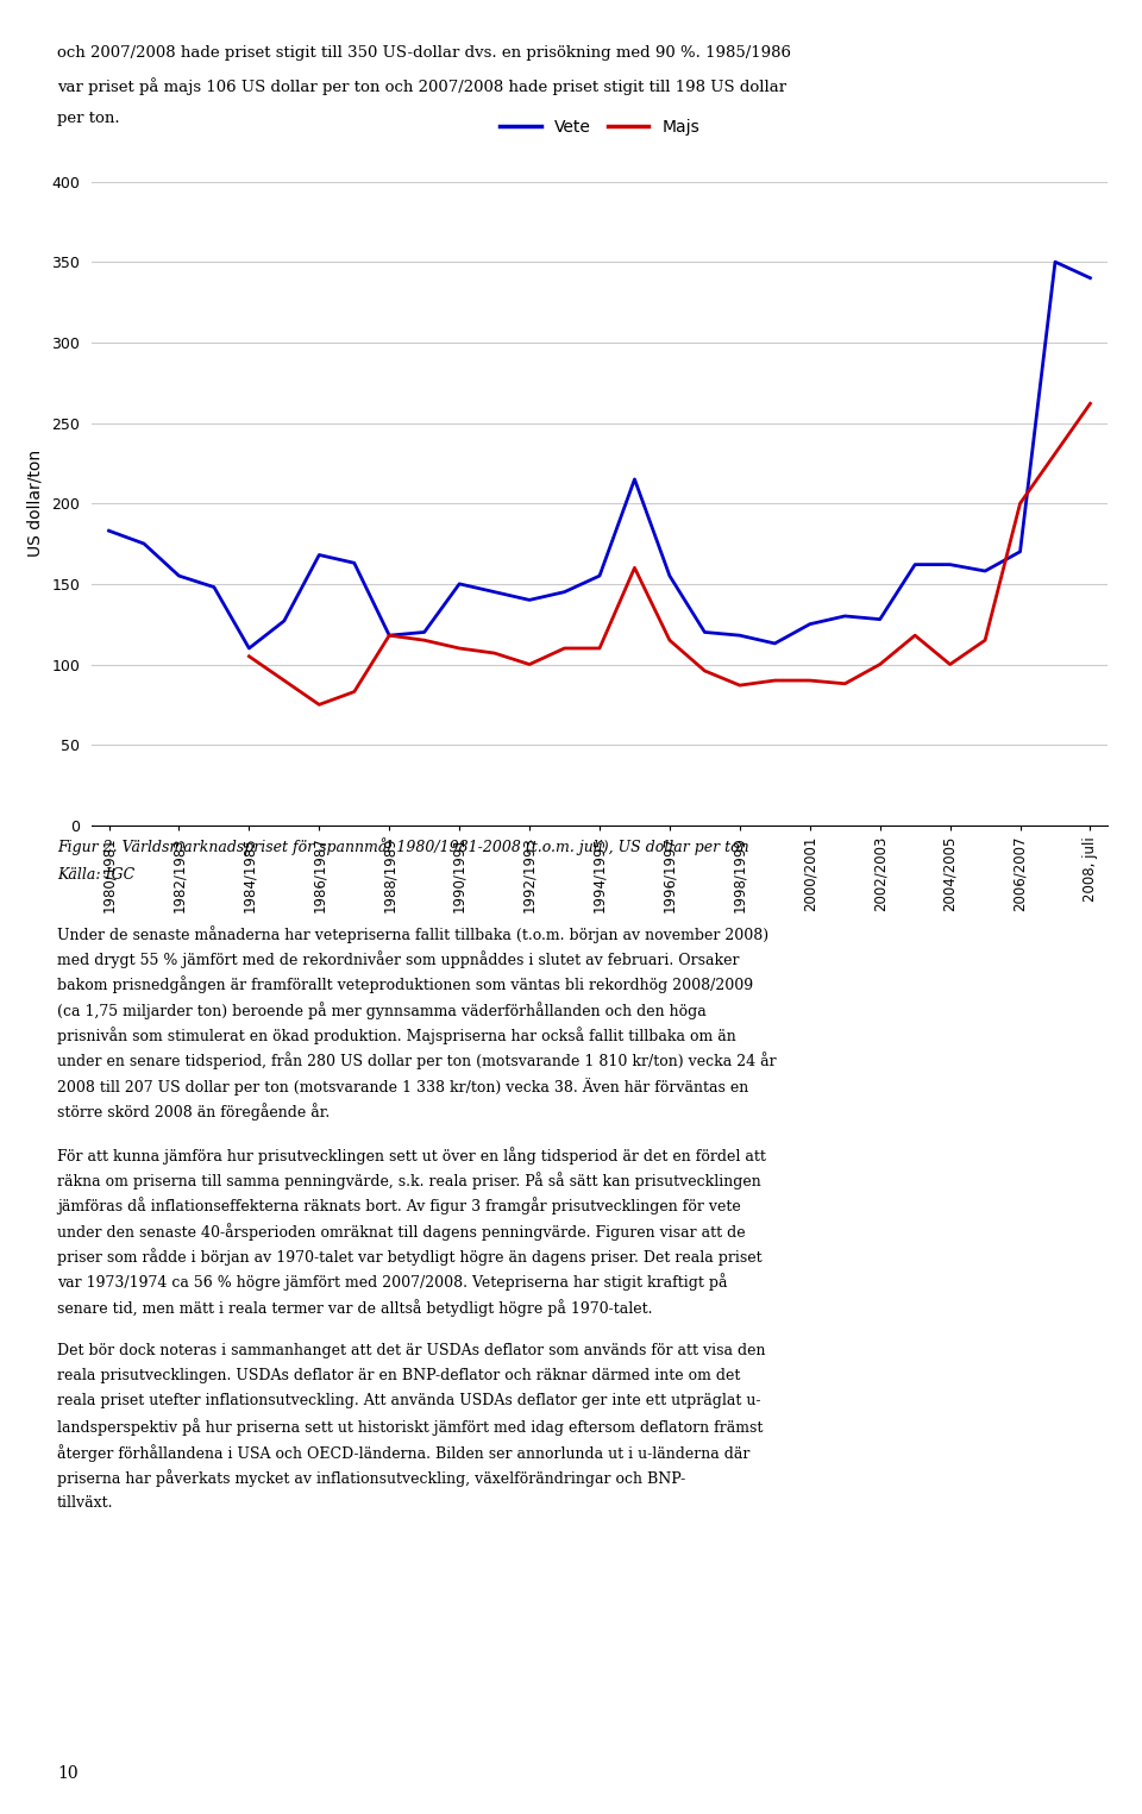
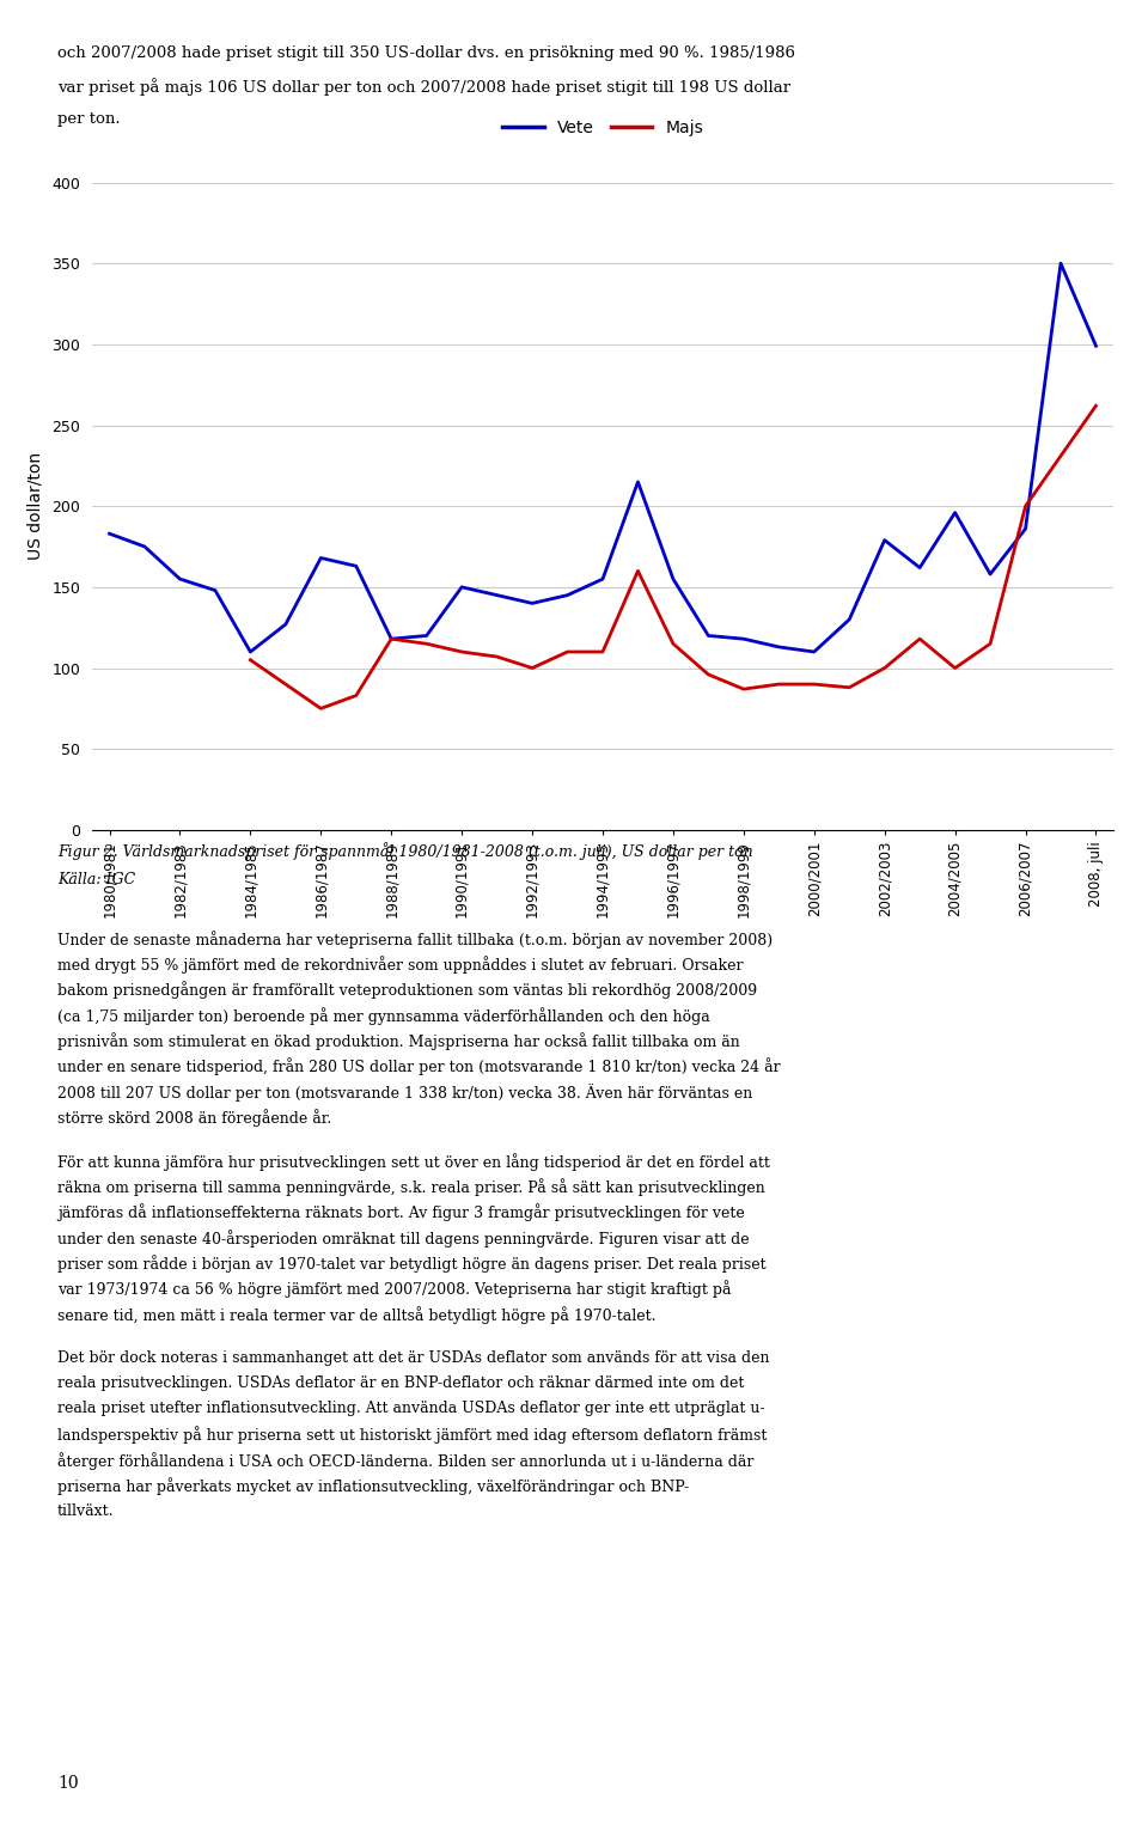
Vete/2000/2001: 125 -> 110
Vete/2002/2003: 128 -> 179
Vete/2004/2005: 162 -> 196
Vete/2006/2007: 170 -> 186
Vete/2008, juli: 340 -> 299
